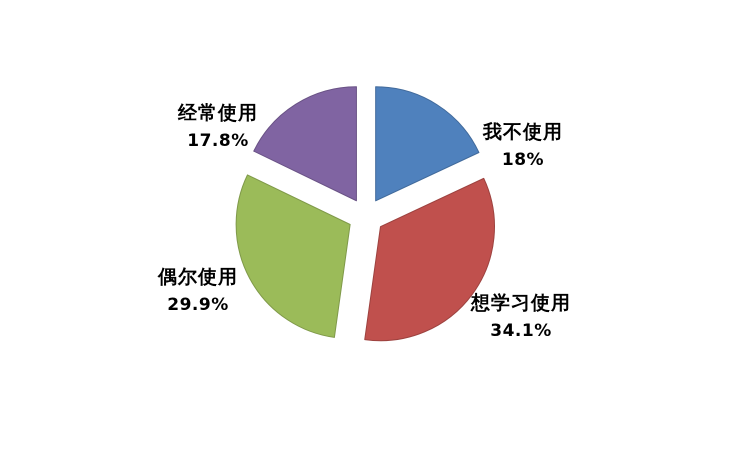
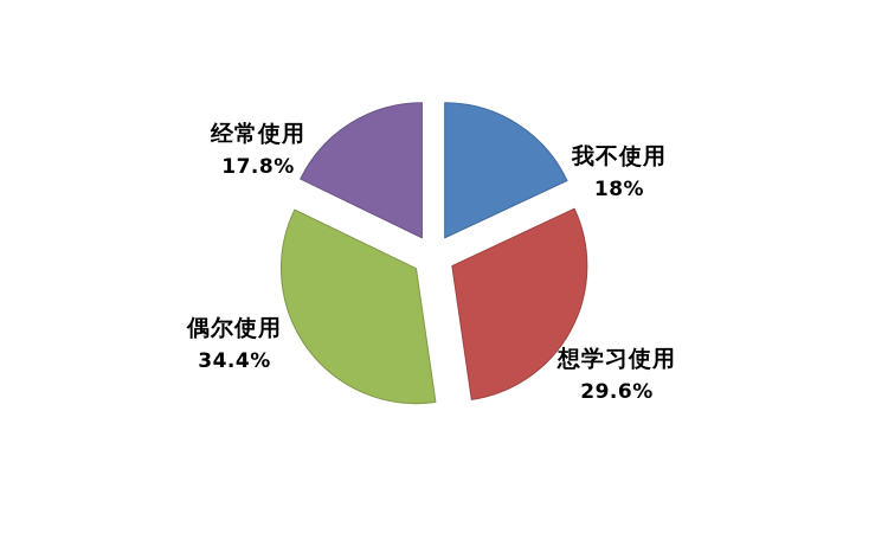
想学习使用: 34.1% -> 29.6%
偶尔使用: 29.9% -> 34.4%
